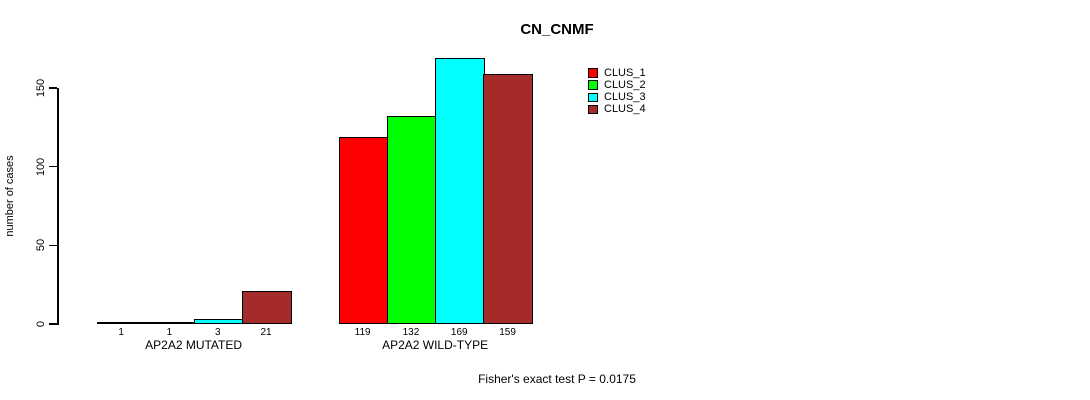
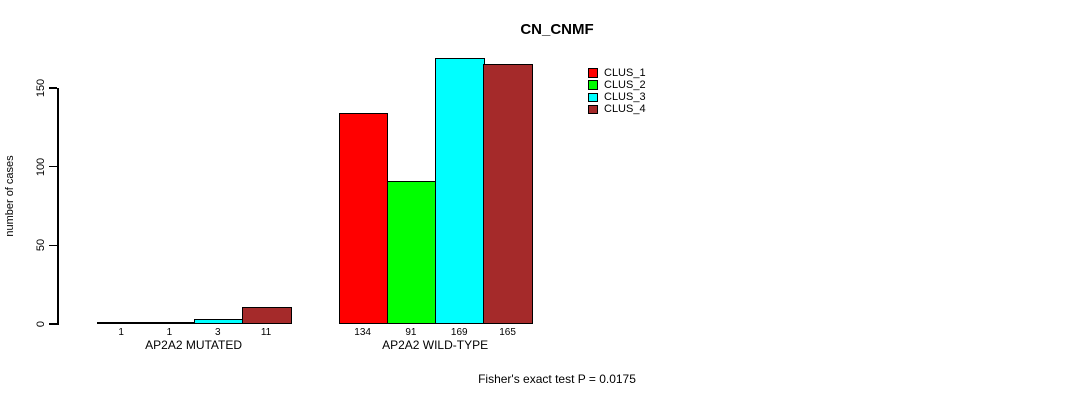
CLUS_4/AP2A2 MUTATED: 21 -> 11
CLUS_1/AP2A2 WILD-TYPE: 119 -> 134
CLUS_2/AP2A2 WILD-TYPE: 132 -> 91
CLUS_4/AP2A2 WILD-TYPE: 159 -> 165
